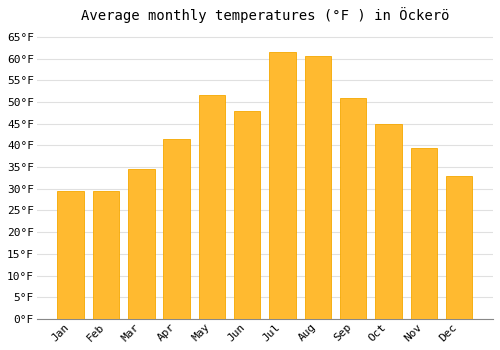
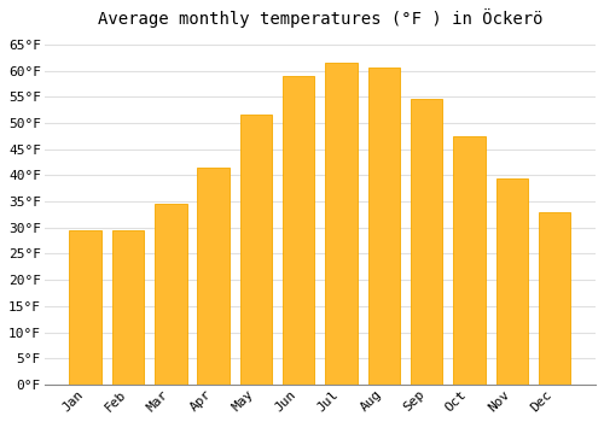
Jun: 48.0°F -> 59.0°F
Sep: 51.0°F -> 54.5°F
Oct: 45.0°F -> 47.5°F
